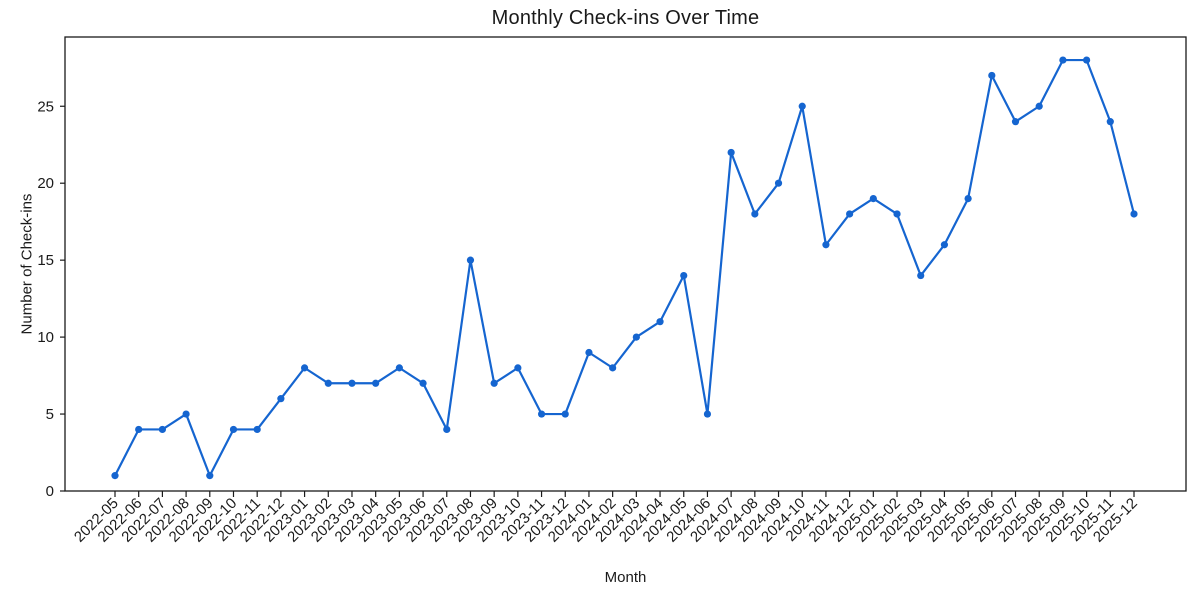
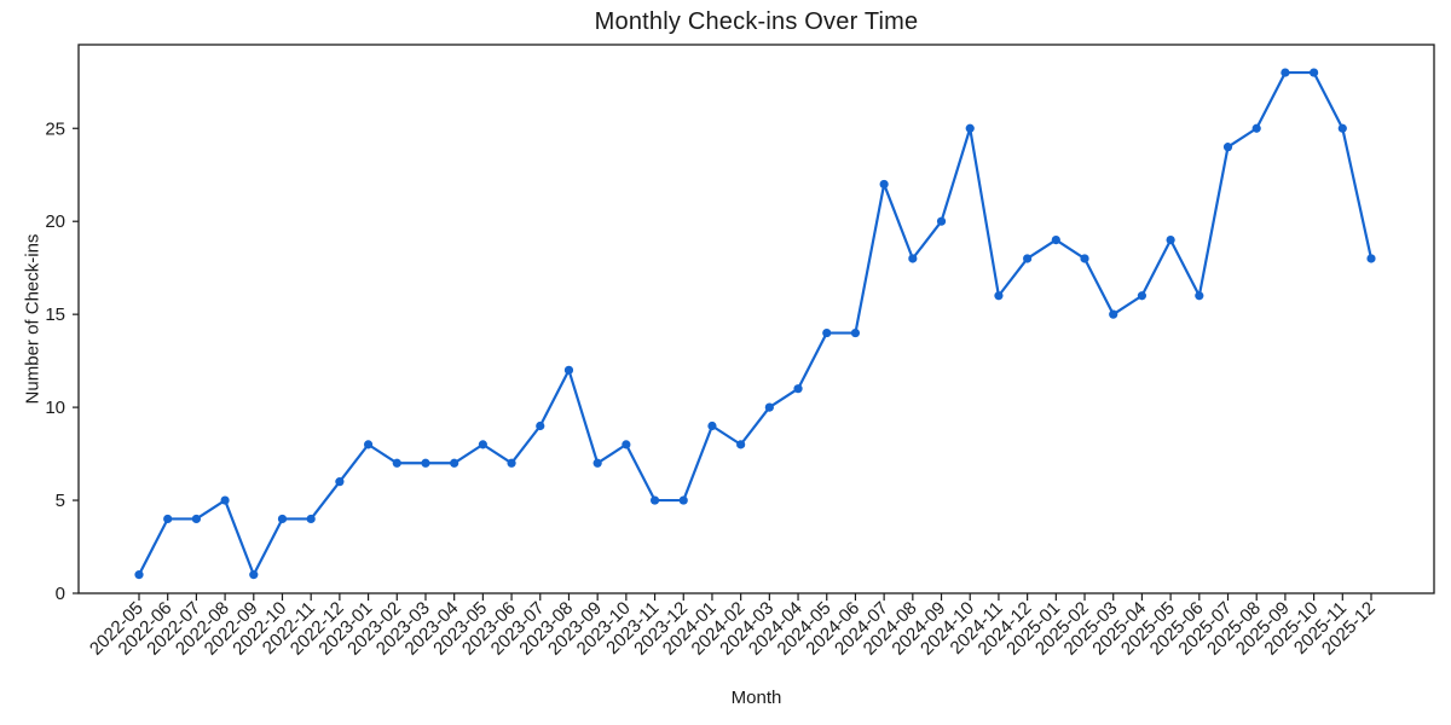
2023-07: 4 -> 9
2023-08: 15 -> 12
2024-06: 5 -> 14
2025-03: 14 -> 15
2025-06: 27 -> 16
2025-11: 24 -> 25
